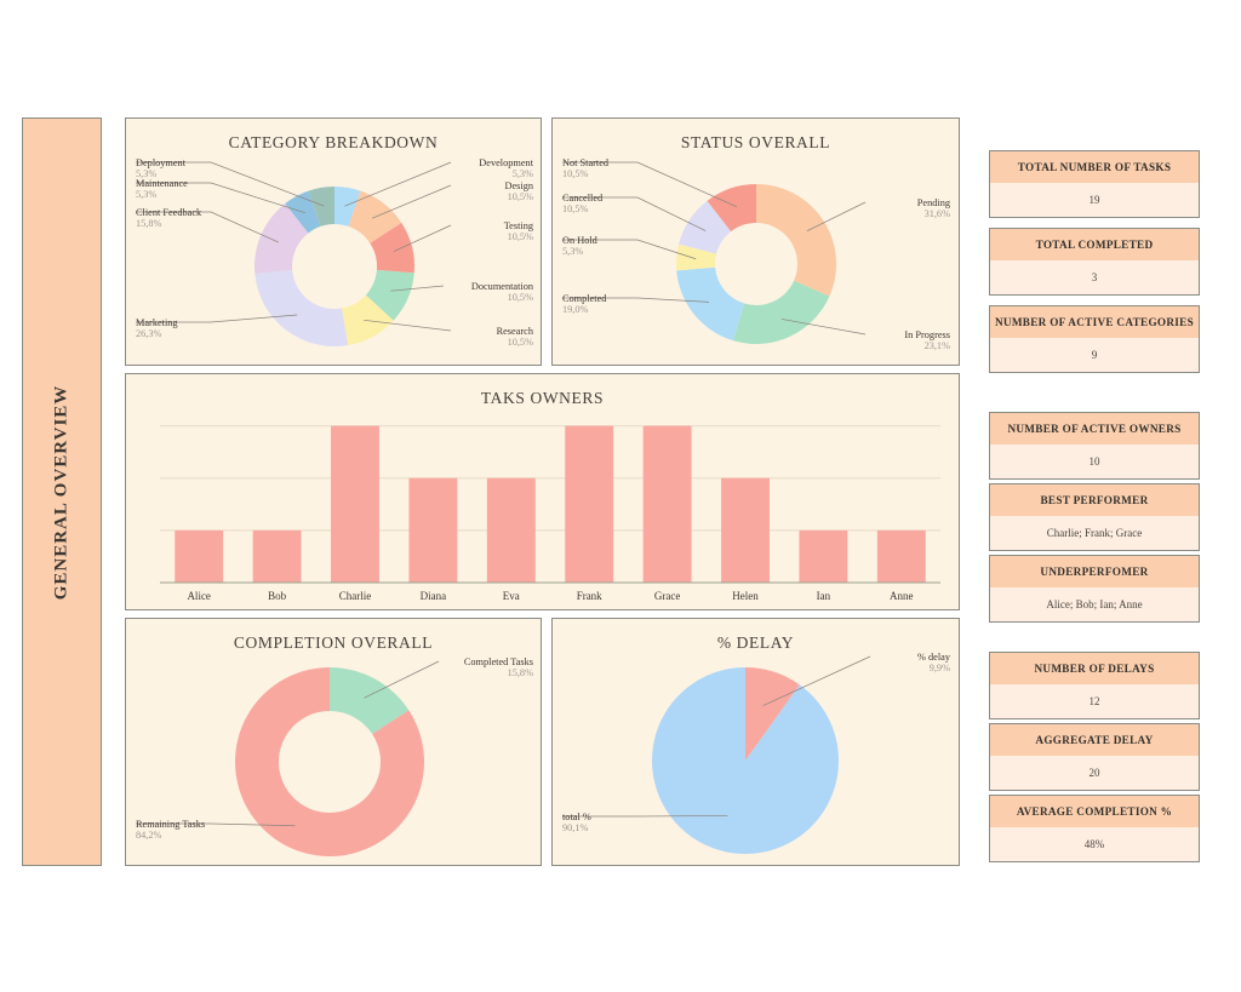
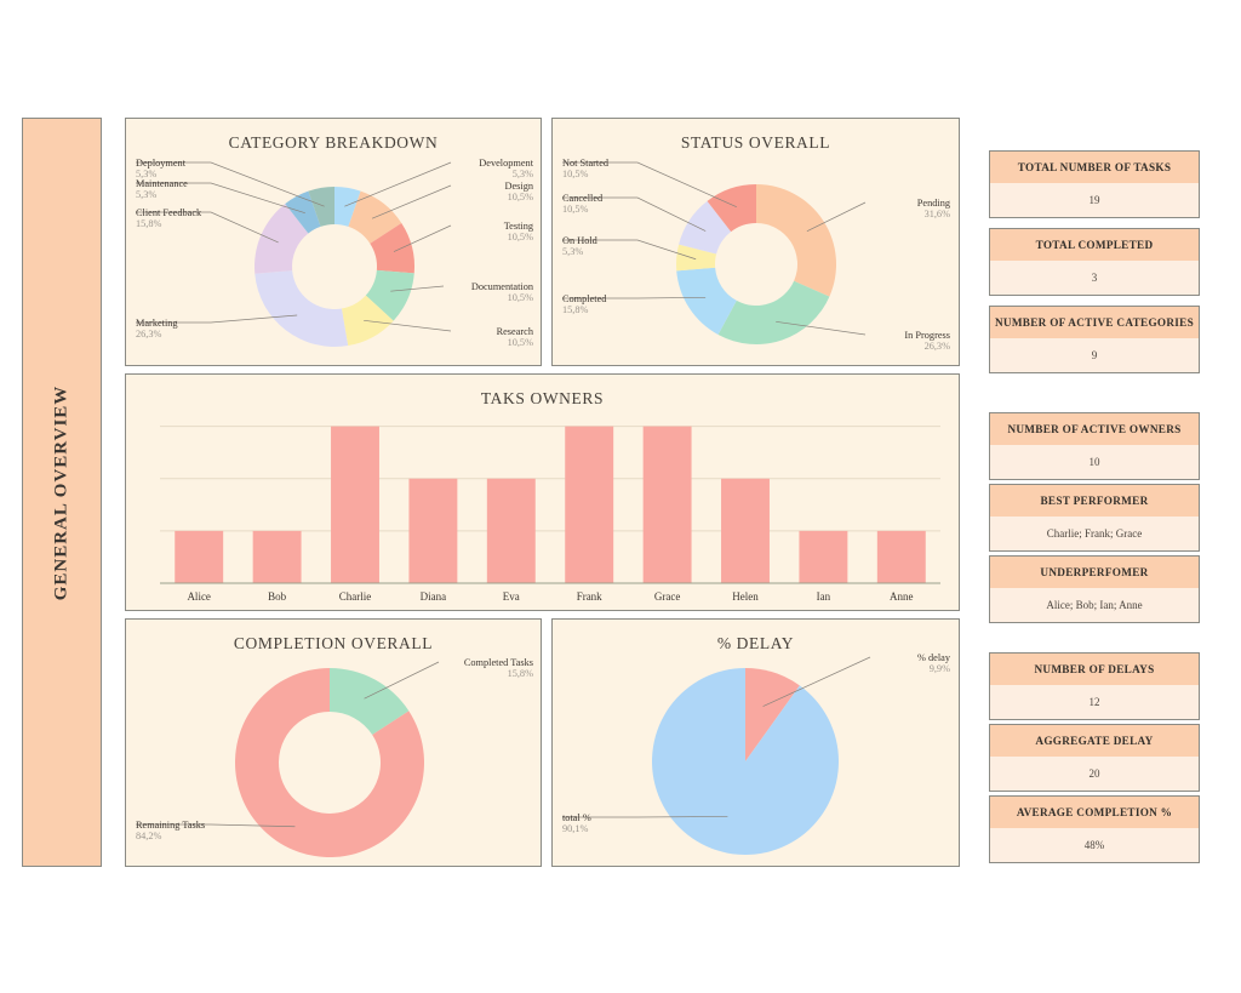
STATUS OVERALL/In Progress: 23,1% -> 26,3%
STATUS OVERALL/Completed: 19,0% -> 15,8%
